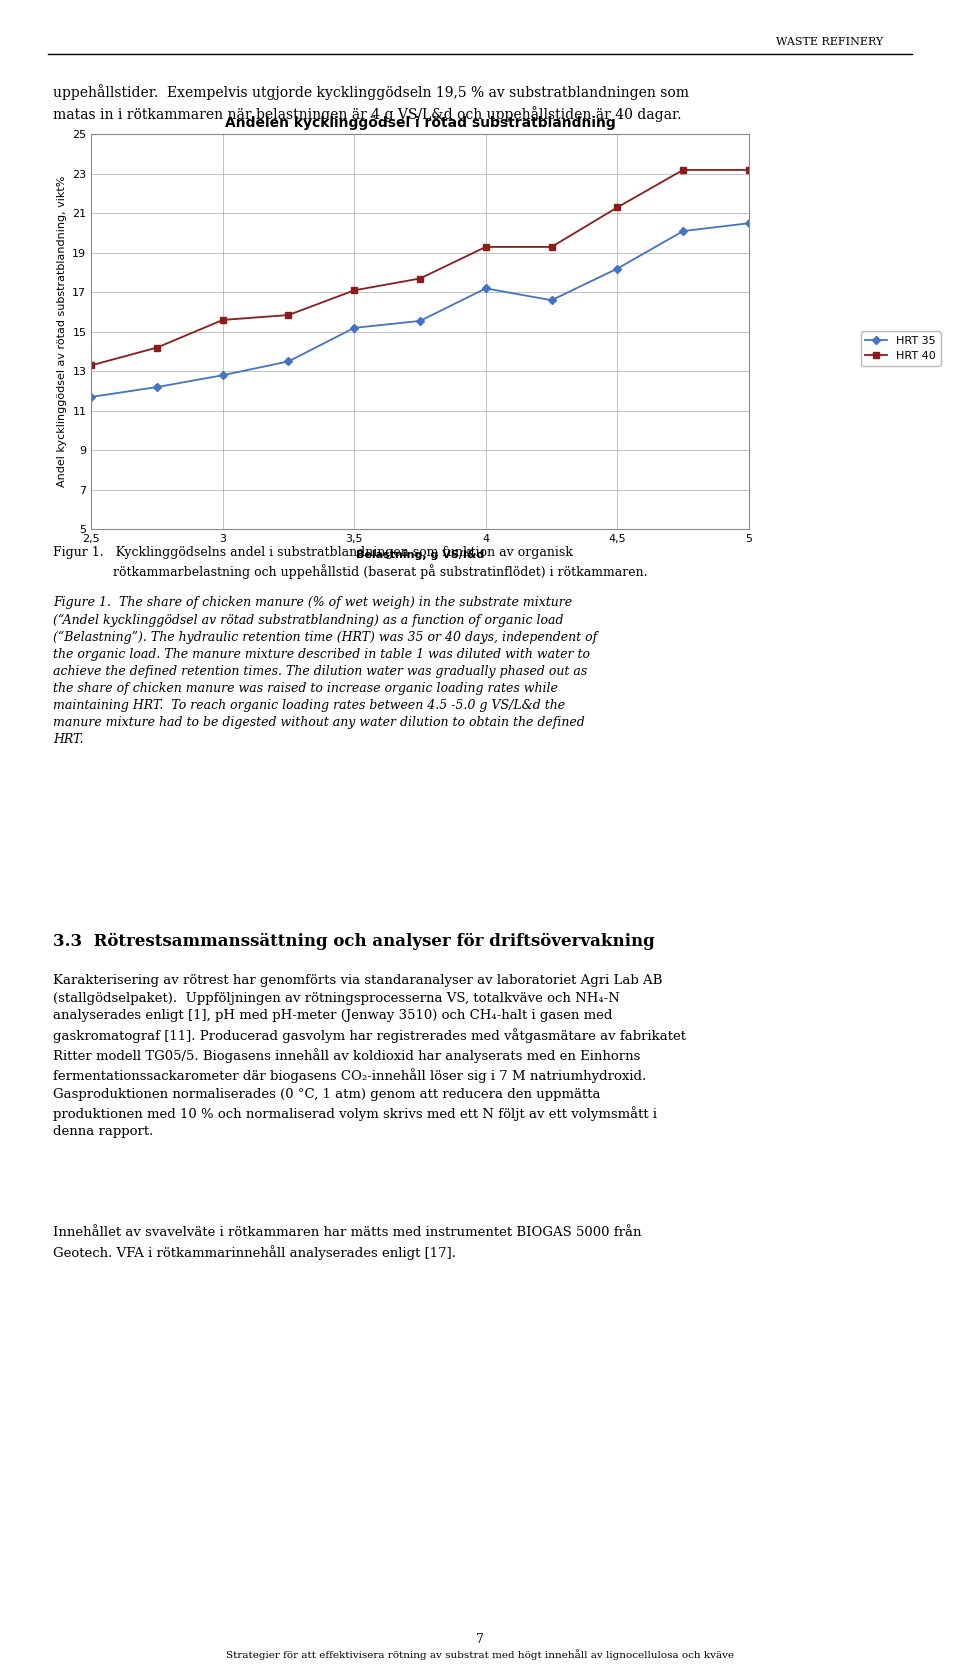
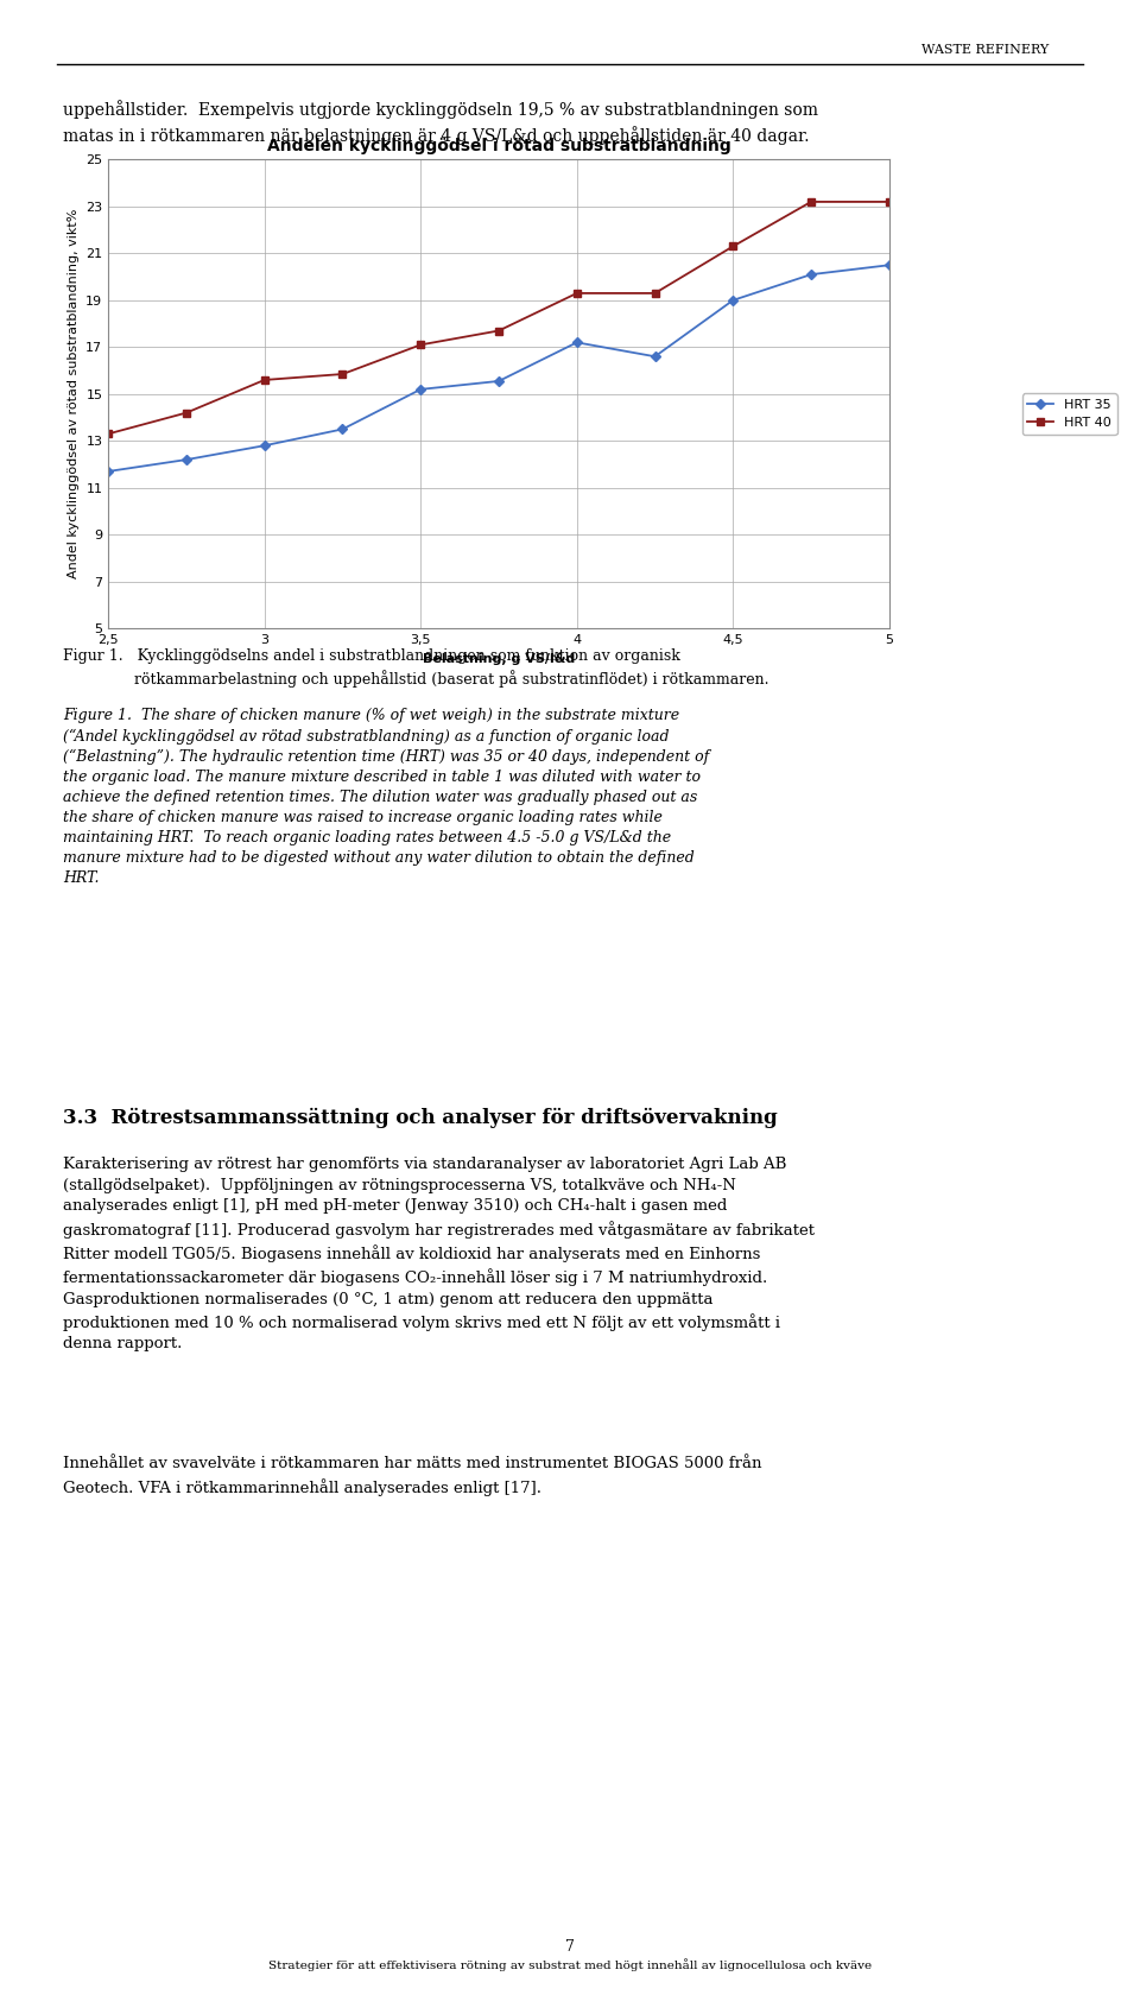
HRT 35/4,5: 18.2 -> 19.0
